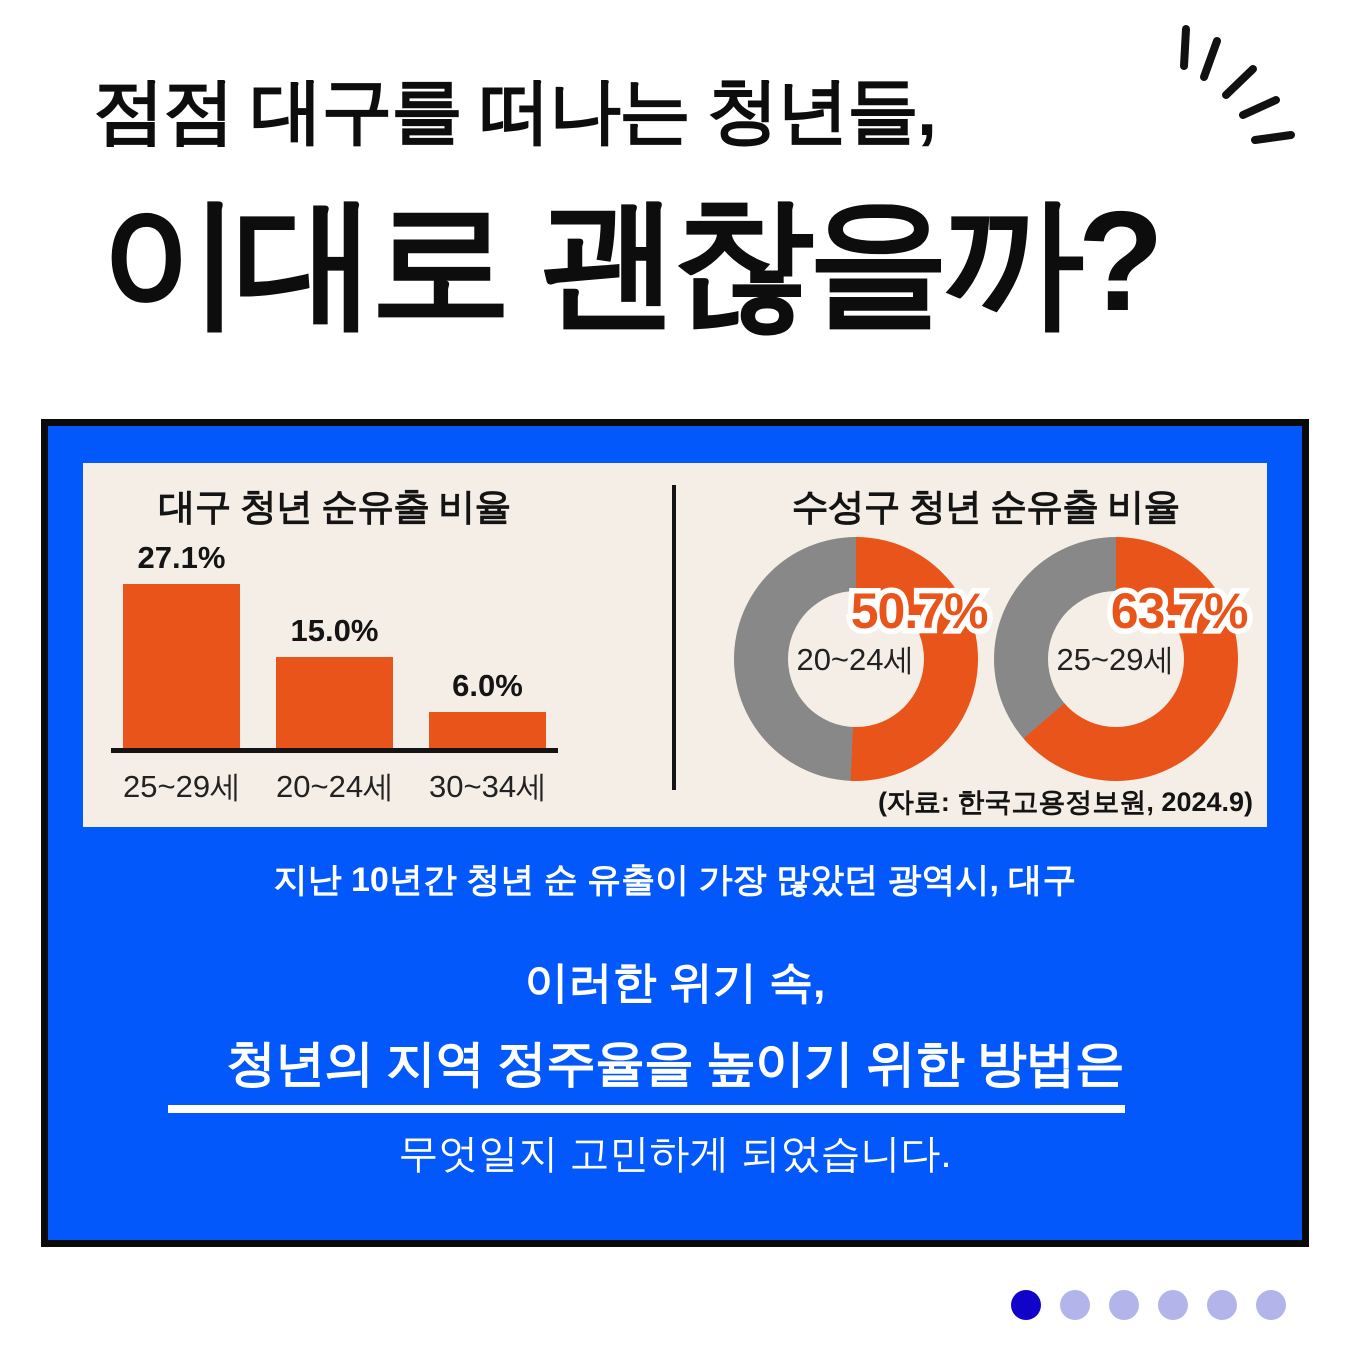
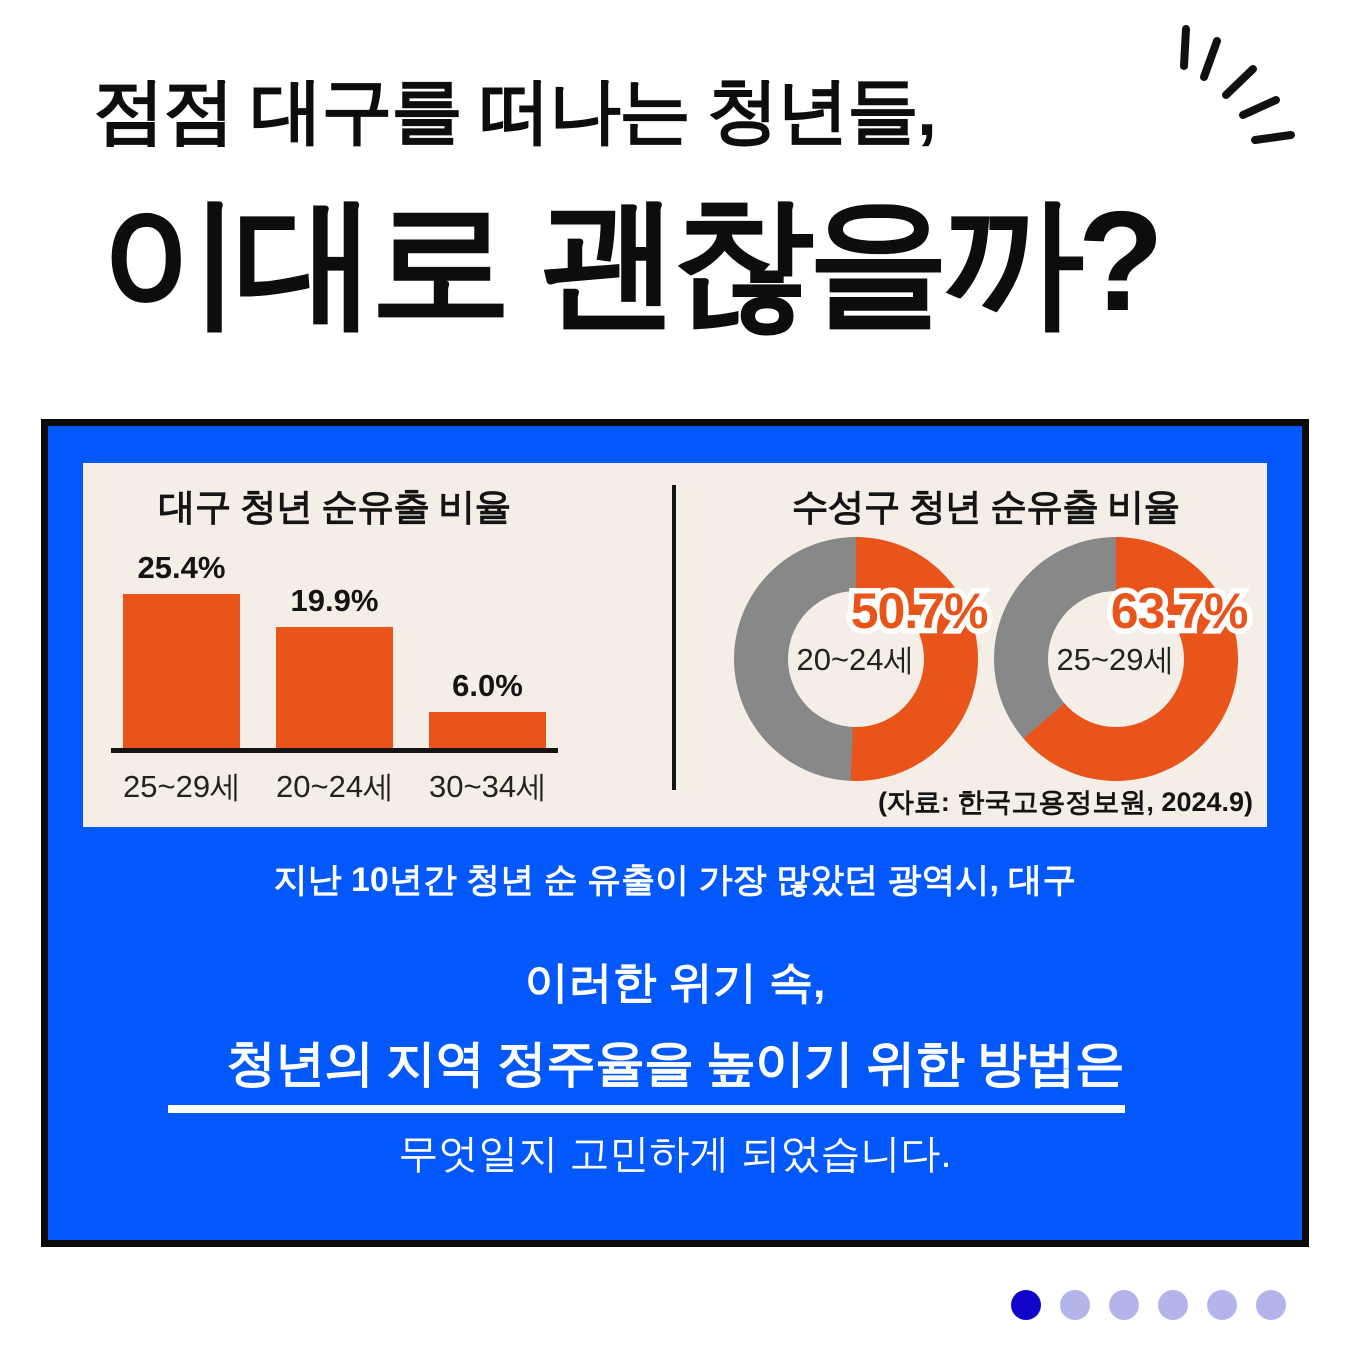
대구 청년 순유출 비율/25~29세: 27.1% -> 25.4%
대구 청년 순유출 비율/20~24세: 15.0% -> 19.9%
